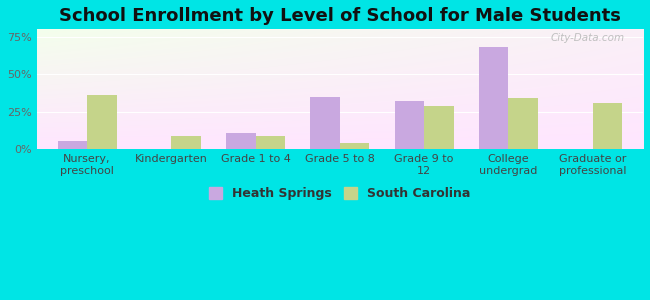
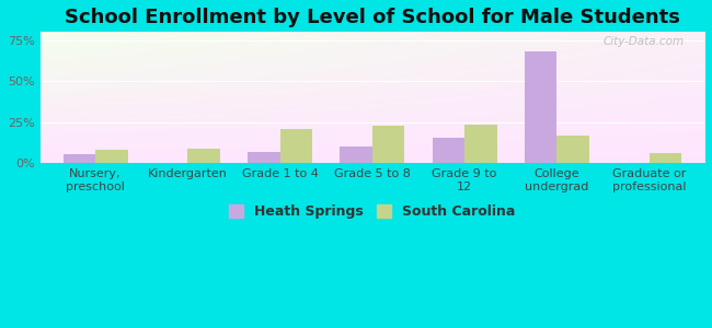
South Carolina/Nursery, preschool: 36% -> 8%
Heath Springs/Grade 1 to 4: 11% -> 7%
South Carolina/Grade 1 to 4: 9% -> 20%
Heath Springs/Grade 5 to 8: 35% -> 10%
South Carolina/Grade 5 to 8: 4% -> 22%
Heath Springs/Grade 9 to 12: 32% -> 15%
South Carolina/Grade 9 to 12: 29% -> 24%
South Carolina/College undergrad: 34% -> 17%
South Carolina/Graduate or professional: 31% -> 6%
